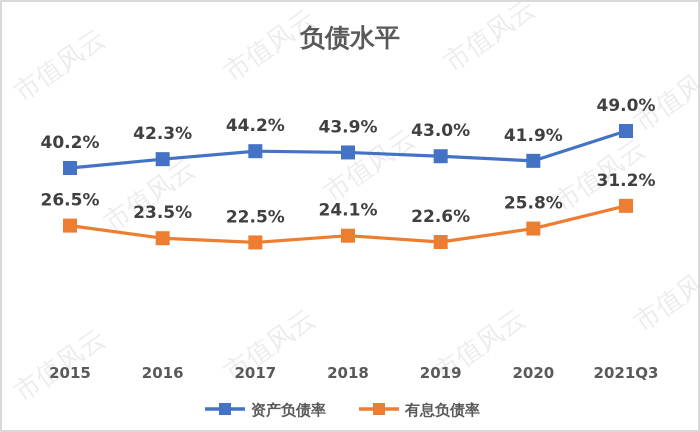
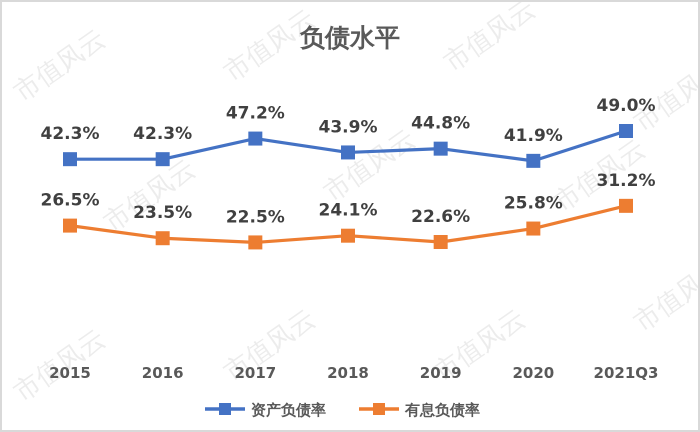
资产负债率/2015: 40.2% -> 42.3%
资产负债率/2017: 44.2% -> 47.2%
资产负债率/2019: 43.0% -> 44.8%
